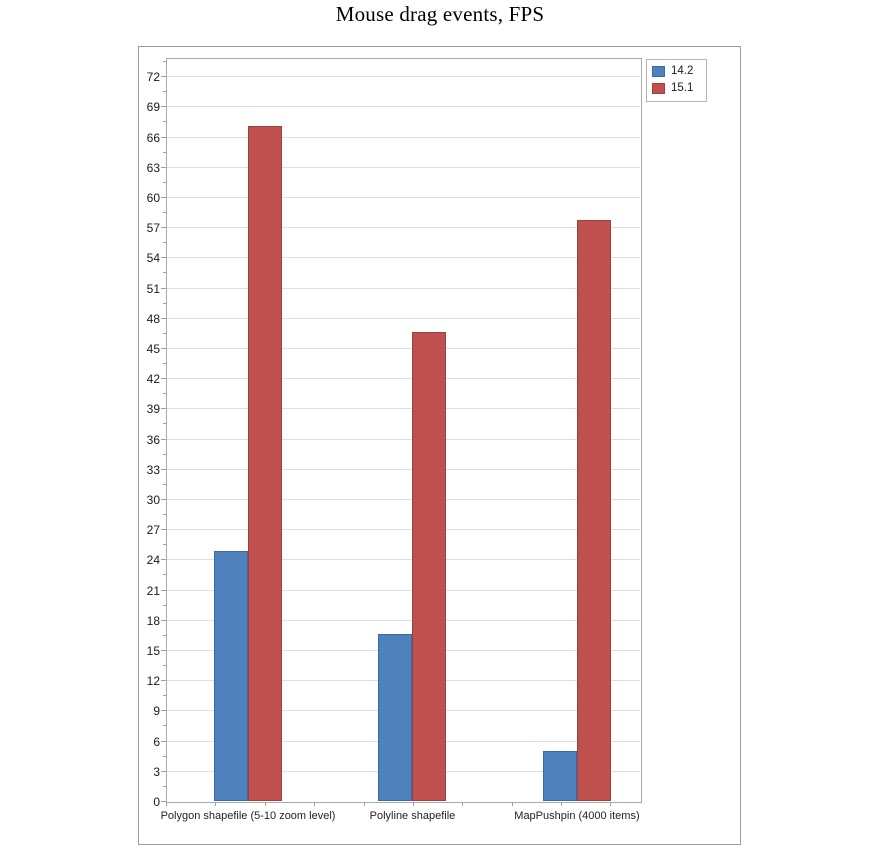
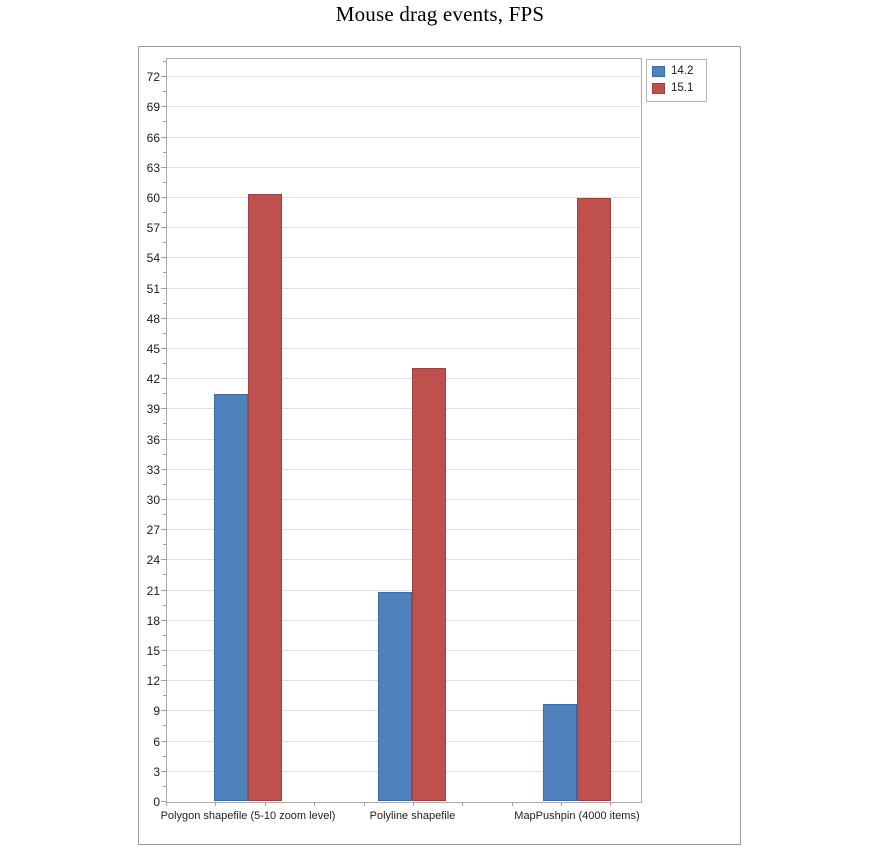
14.2/Polygon shapefile (5-10 zoom level): 24.8 -> 40.4
15.1/Polygon shapefile (5-10 zoom level): 67.0 -> 60.3
14.2/Polyline shapefile: 16.6 -> 20.8
15.1/Polyline shapefile: 46.6 -> 43.0
14.2/MapPushpin (4000 items): 5.0 -> 9.6
15.1/MapPushpin (4000 items): 57.7 -> 59.9
